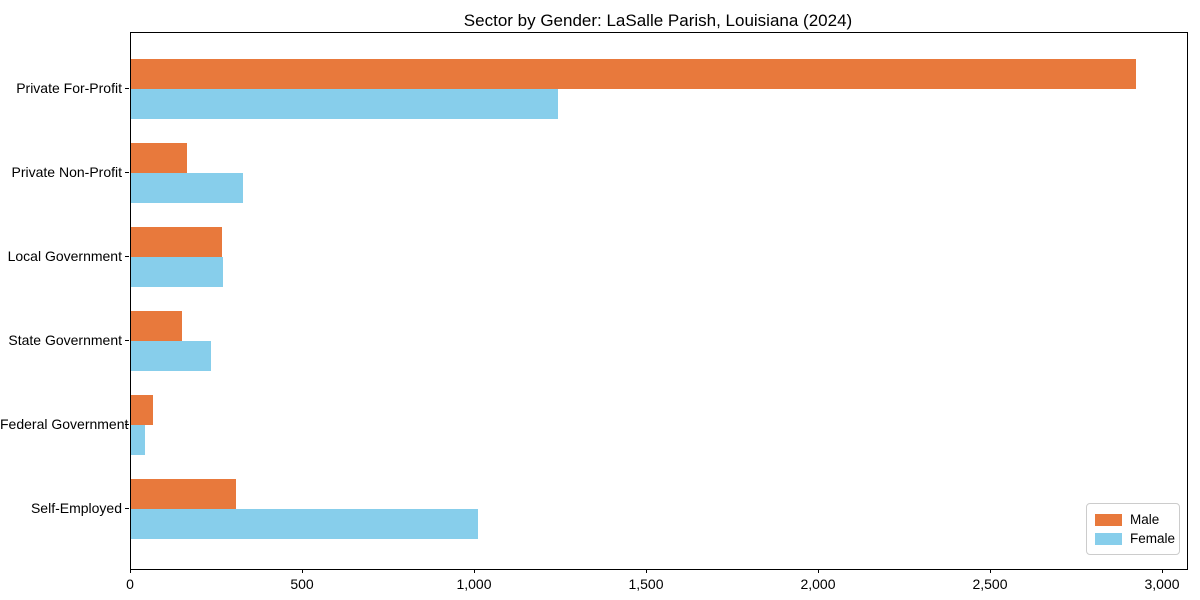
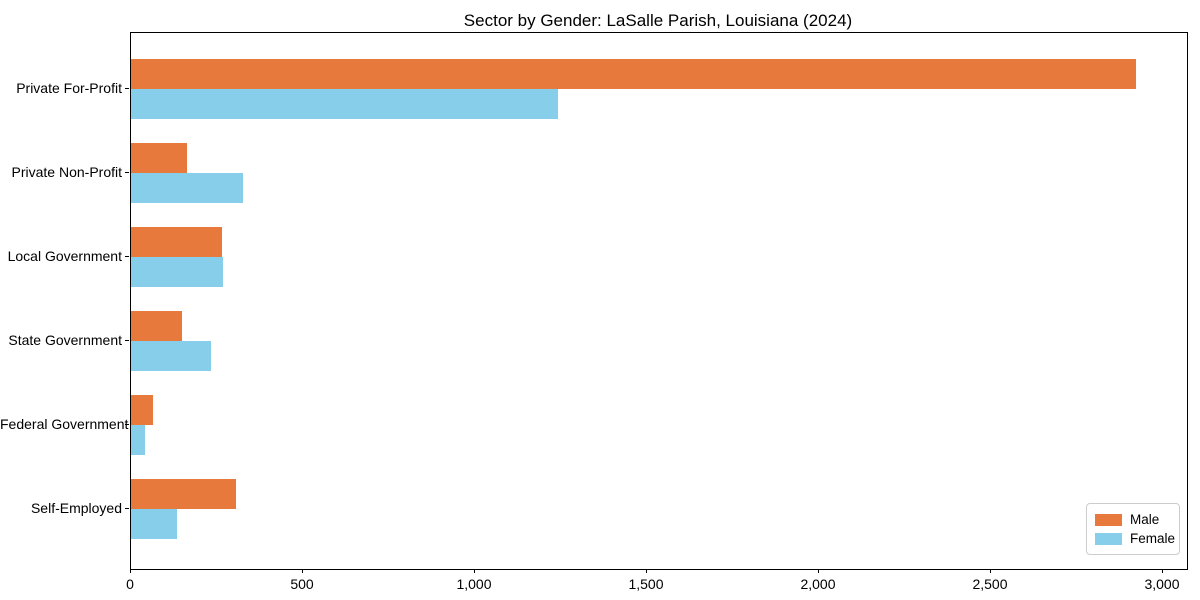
Female/Self-Employed: 1010 -> 130
